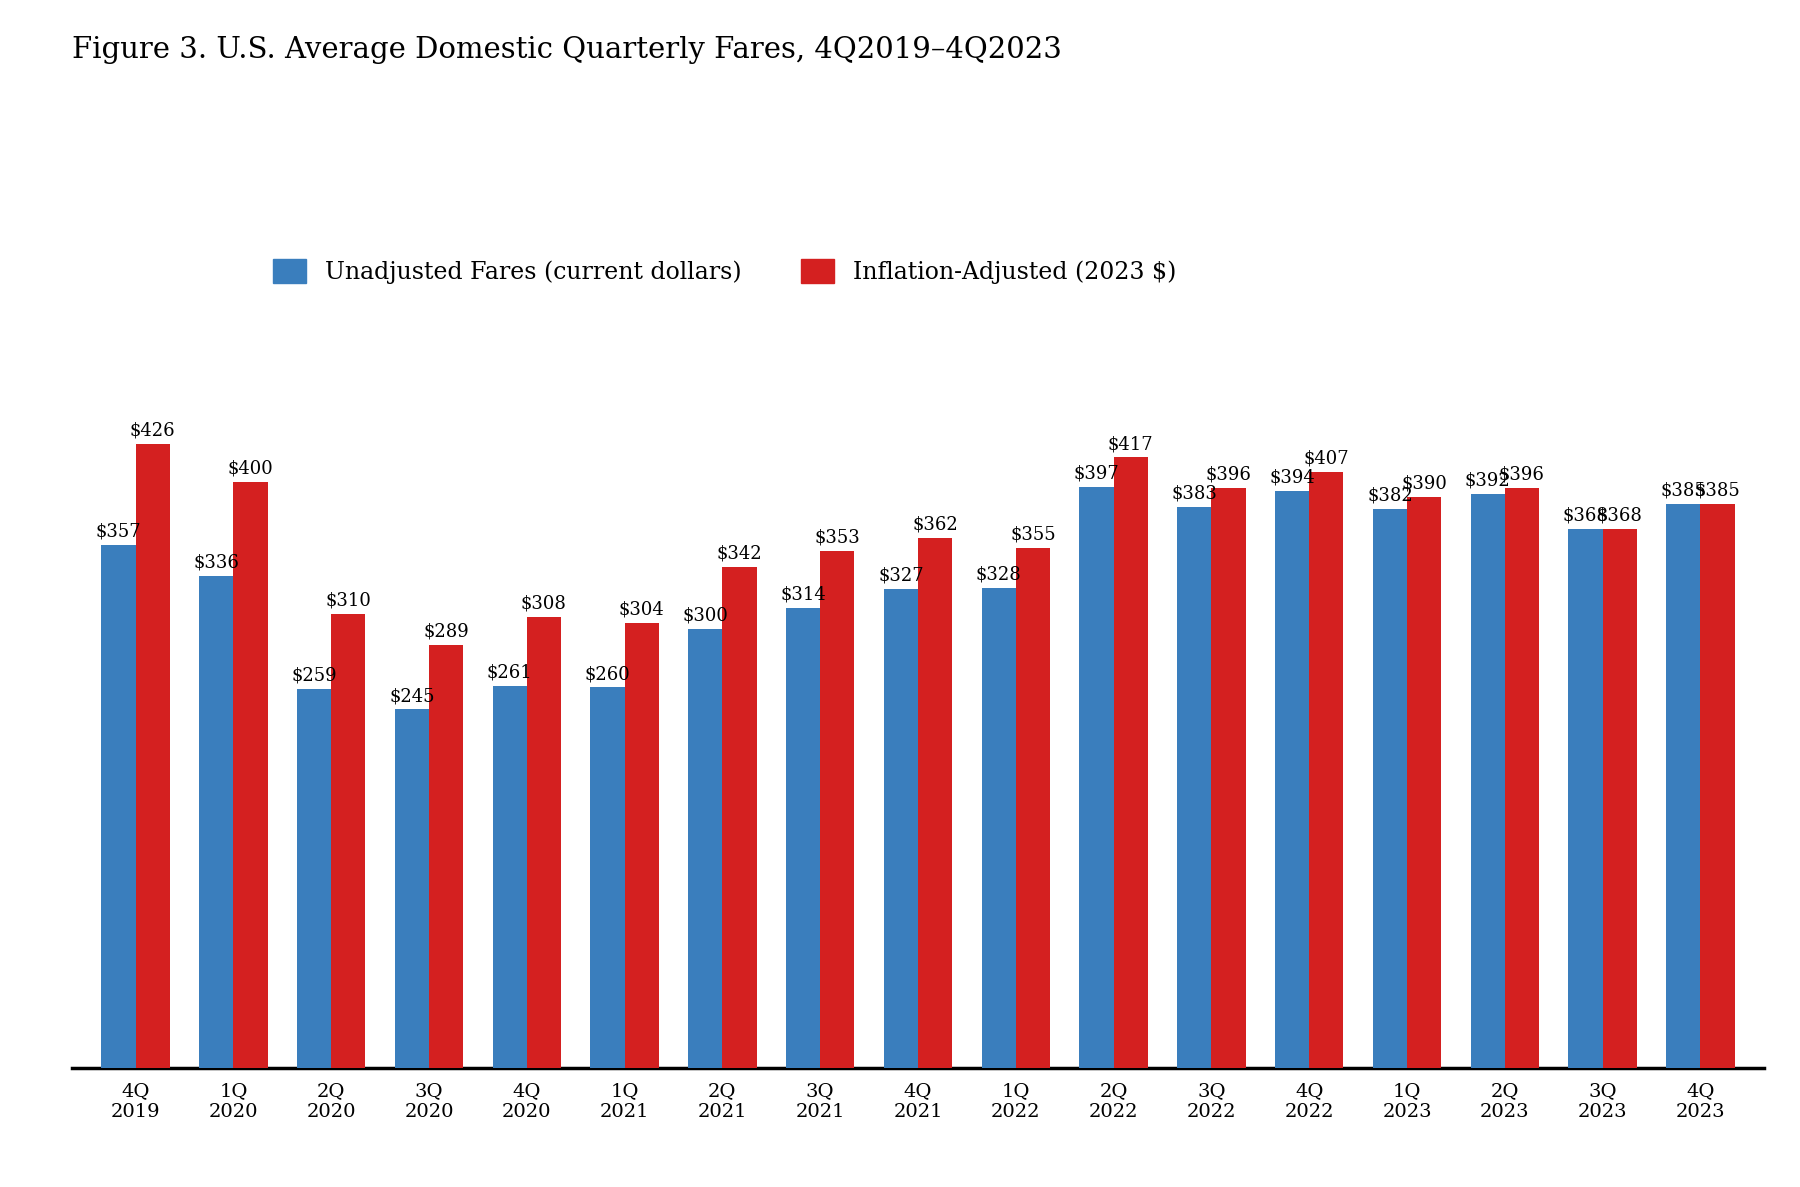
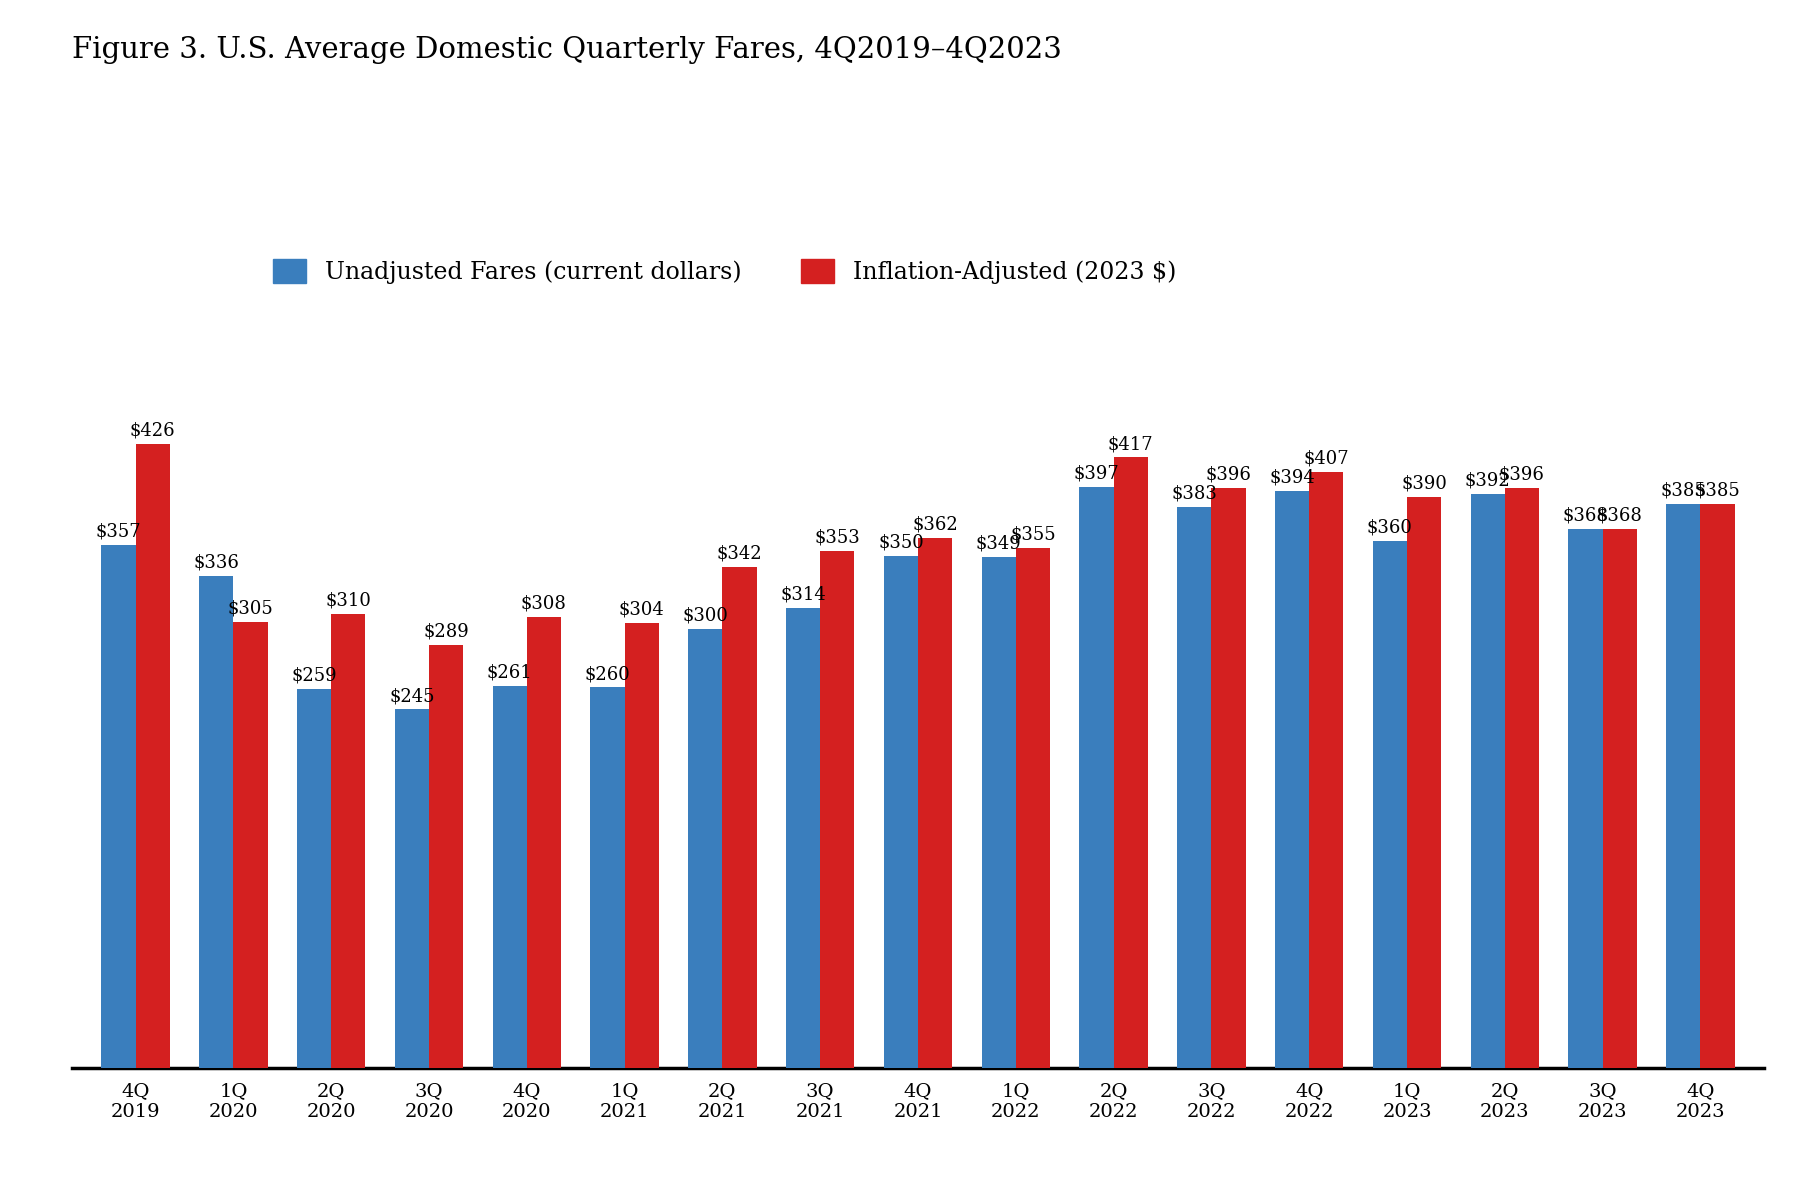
Inflation-Adjusted (2023 $)/1Q 2020: $400 -> $305
Unadjusted Fares (current dollars)/4Q 2021: $327 -> $350
Unadjusted Fares (current dollars)/1Q 2022: $328 -> $349
Unadjusted Fares (current dollars)/1Q 2023: $382 -> $360
